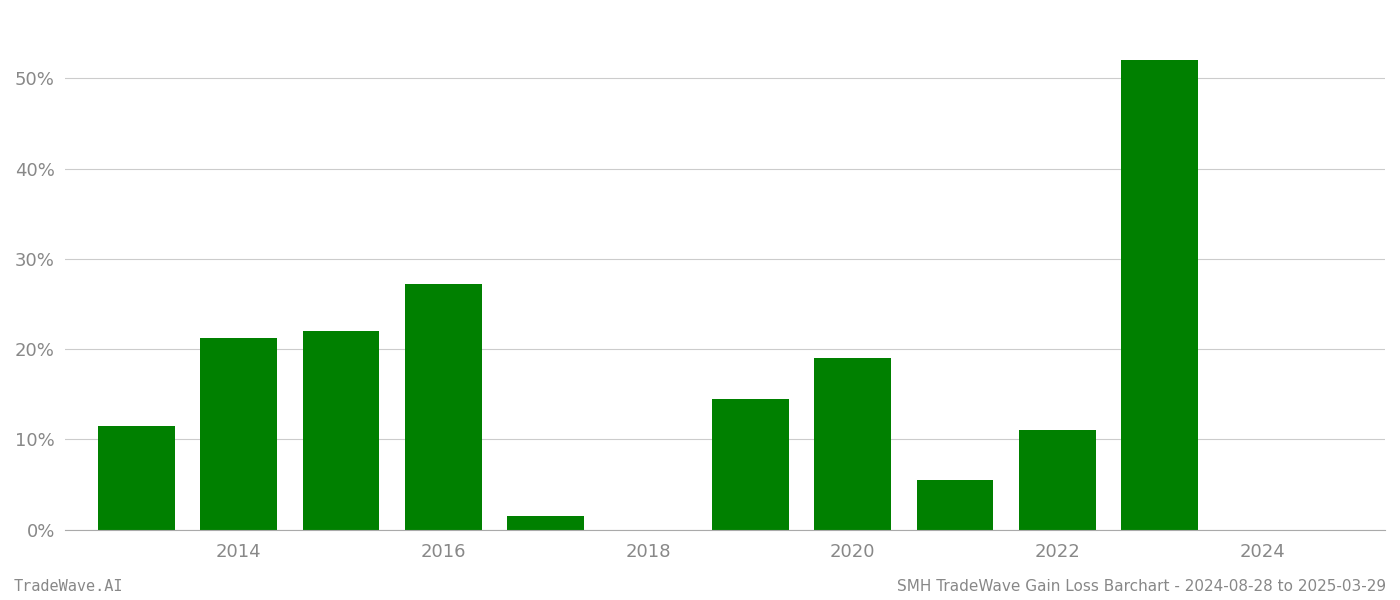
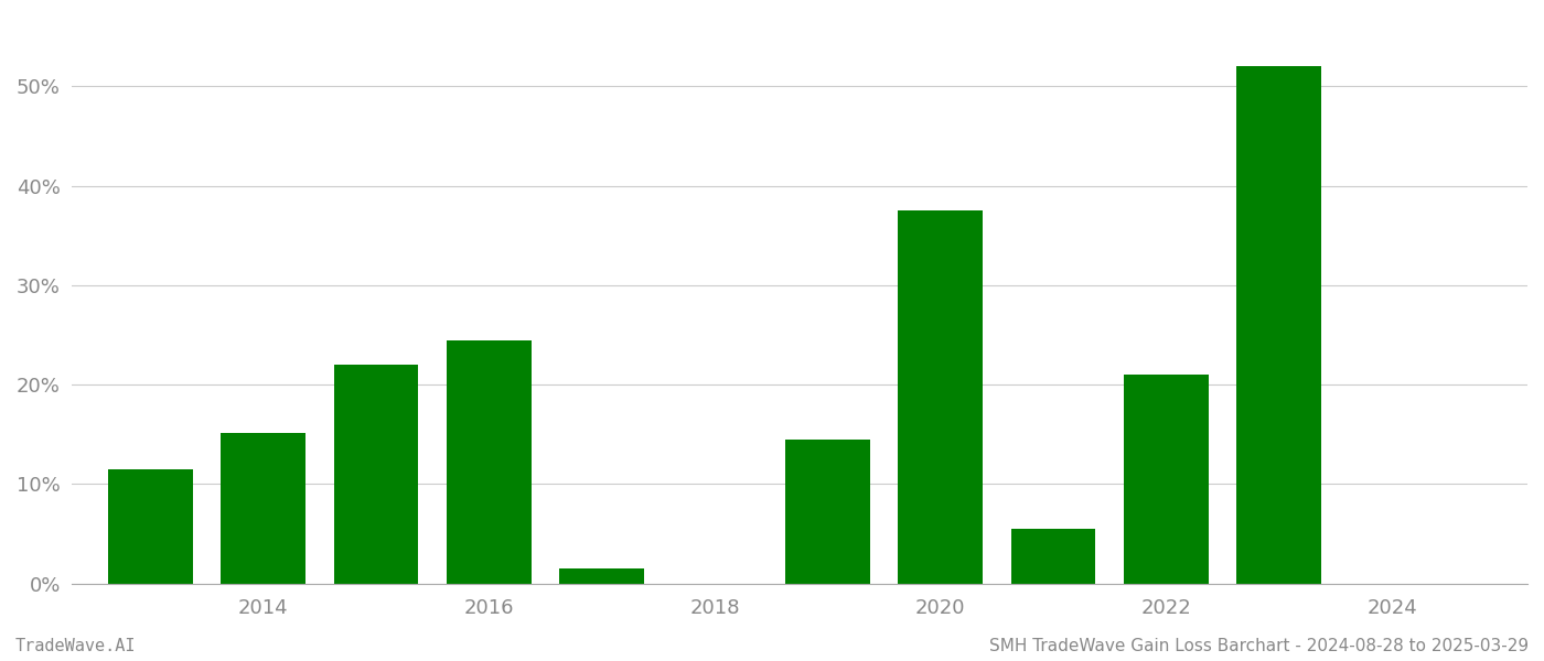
2014: 21.2% -> 15.2%
2016: 27.2% -> 24.5%
2020: 19.0% -> 37.5%
2022: 11.0% -> 21.0%
